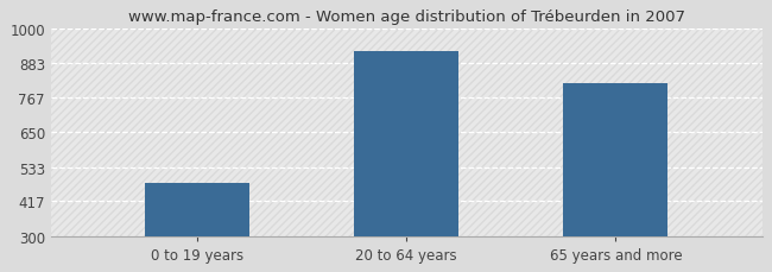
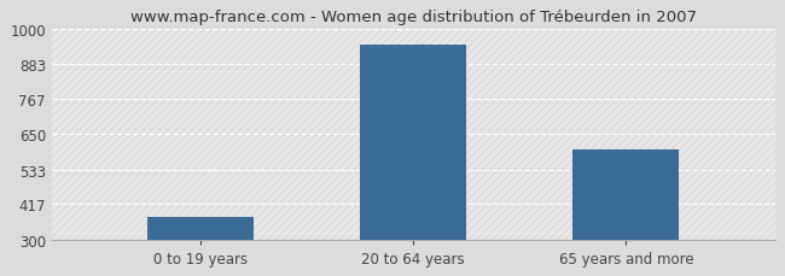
0 to 19 years: 480 -> 375
20 to 64 years: 925 -> 950
65 years and more: 815 -> 600
